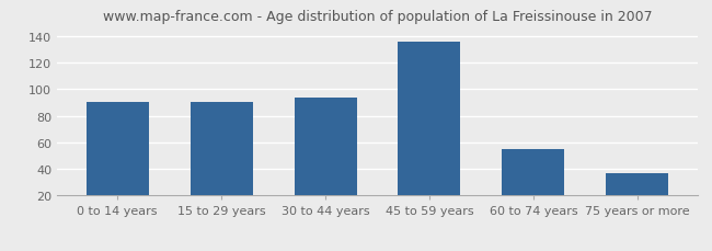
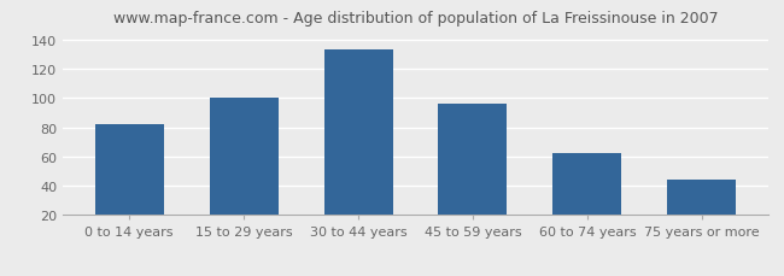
0 to 14 years: 90 -> 82
15 to 29 years: 90 -> 100
30 to 44 years: 94 -> 133
45 to 59 years: 136 -> 96
60 to 74 years: 55 -> 62
75 years or more: 37 -> 44
